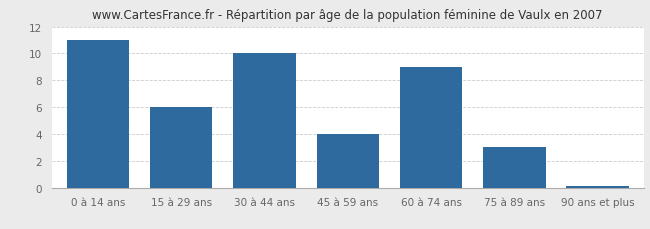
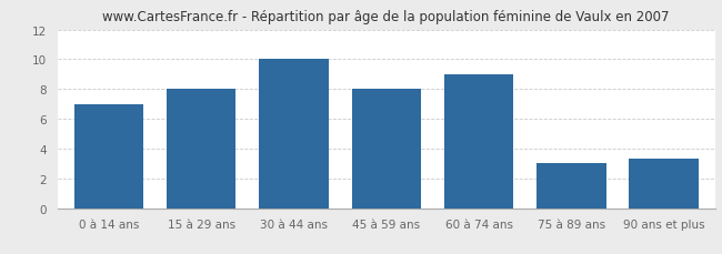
0 à 14 ans: 11.0 -> 7.0
15 à 29 ans: 6.0 -> 8.0
45 à 59 ans: 4.0 -> 8.0
90 ans et plus: 0.1 -> 3.3
